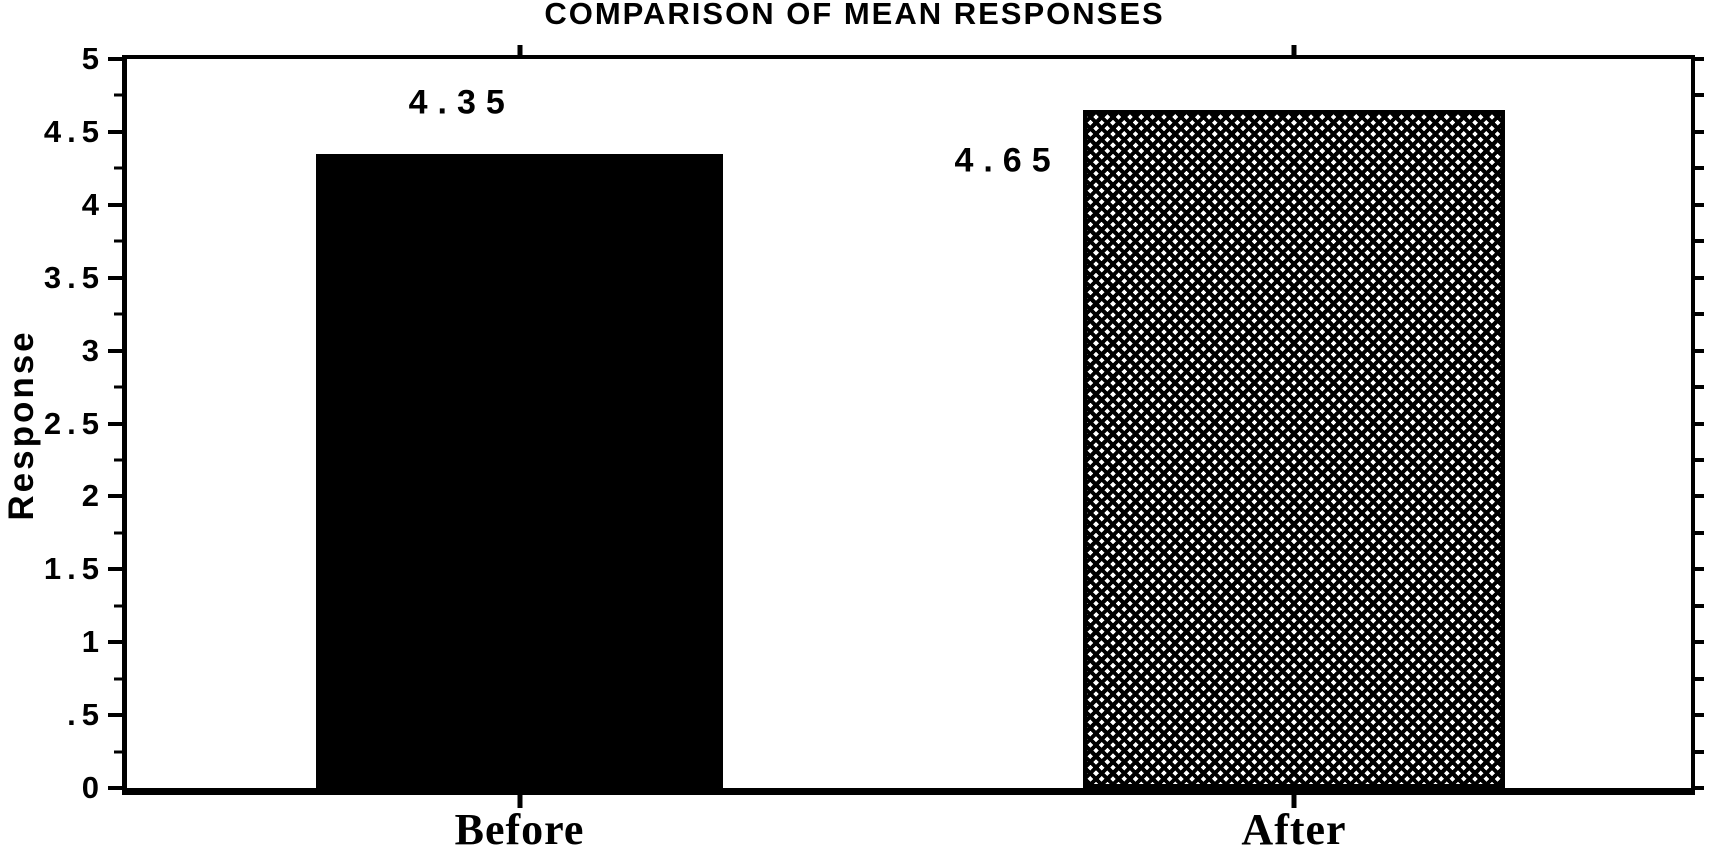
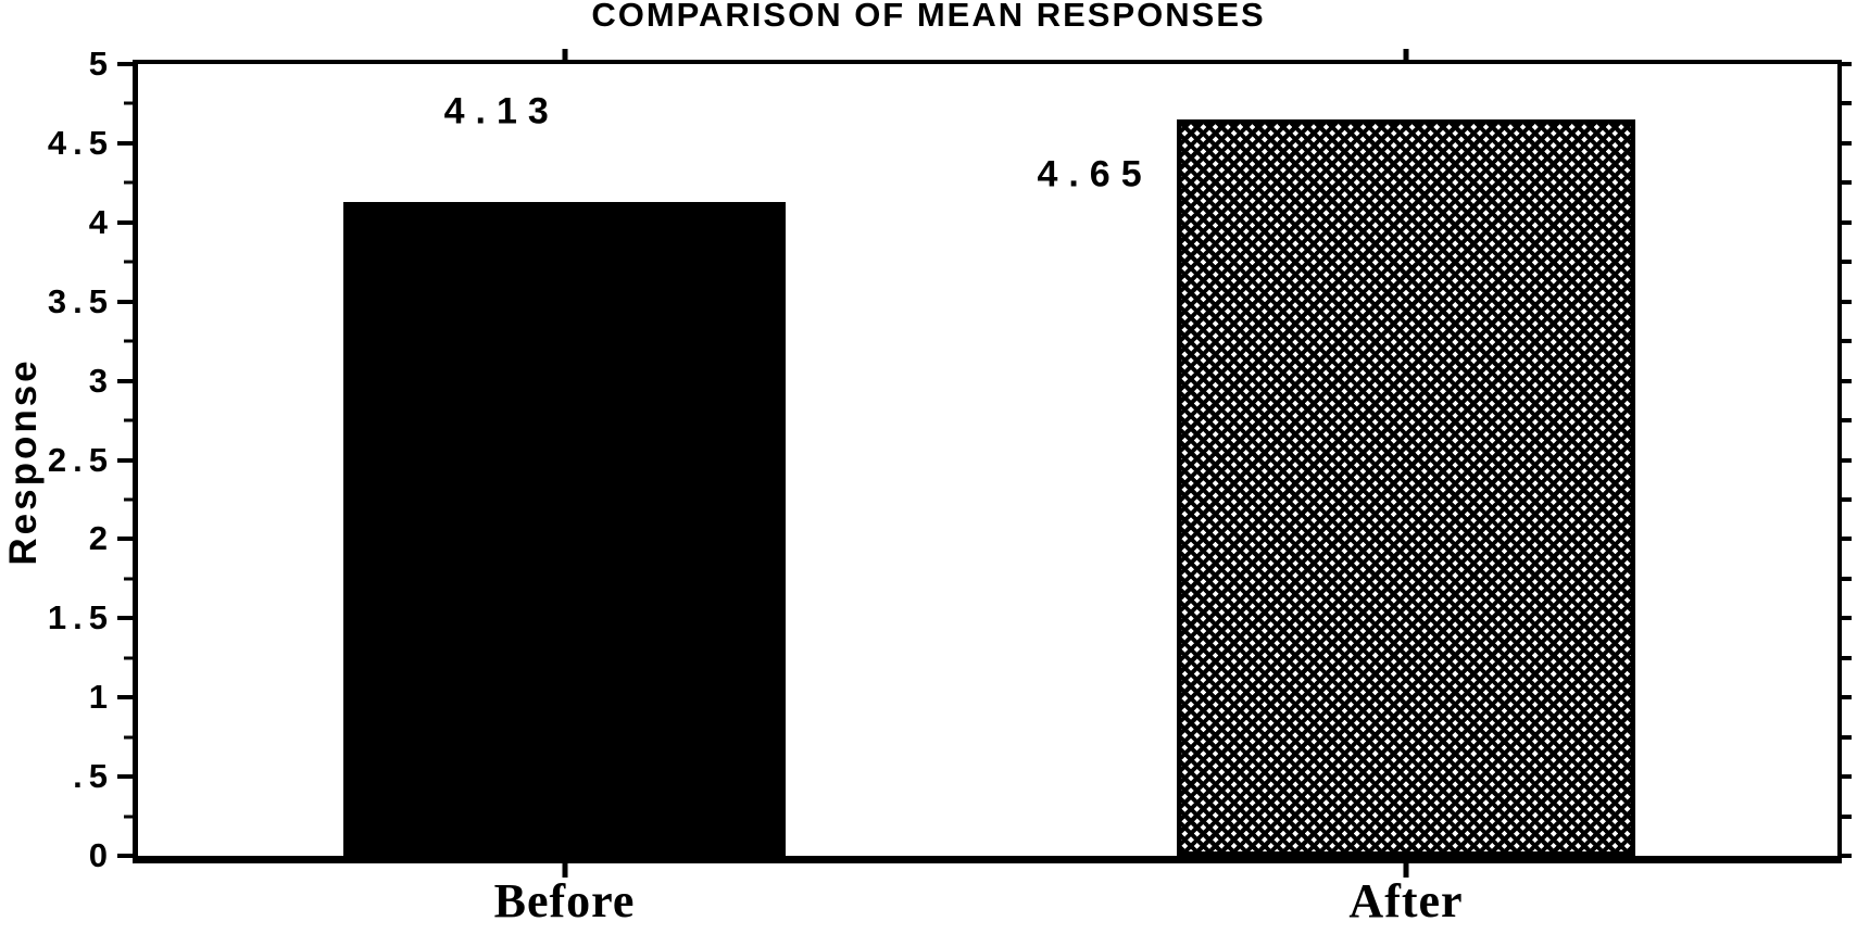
Before: 4.35 -> 4.13
